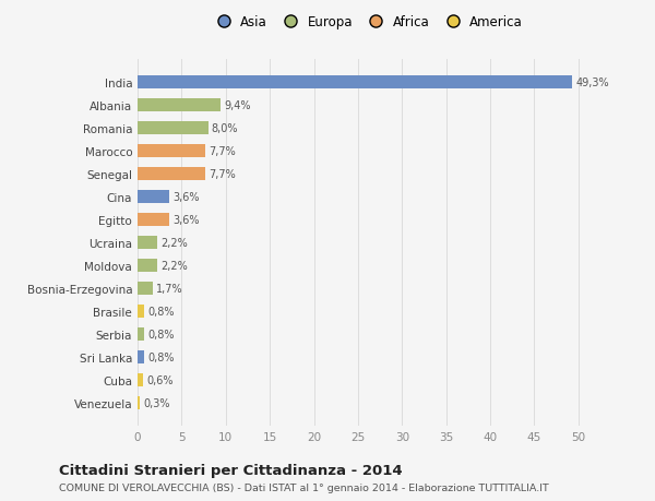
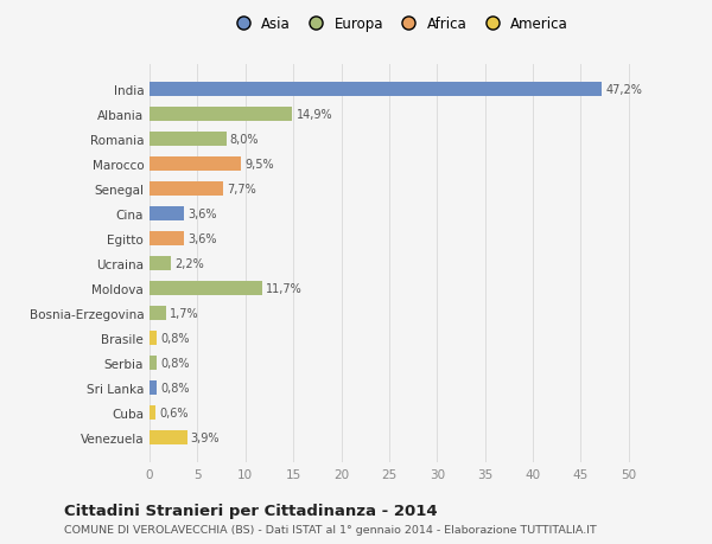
India: 49,3% -> 47,2%
Albania: 9,4% -> 14,9%
Marocco: 7,7% -> 9,5%
Moldova: 2,2% -> 11,7%
Venezuela: 0,3% -> 3,9%
